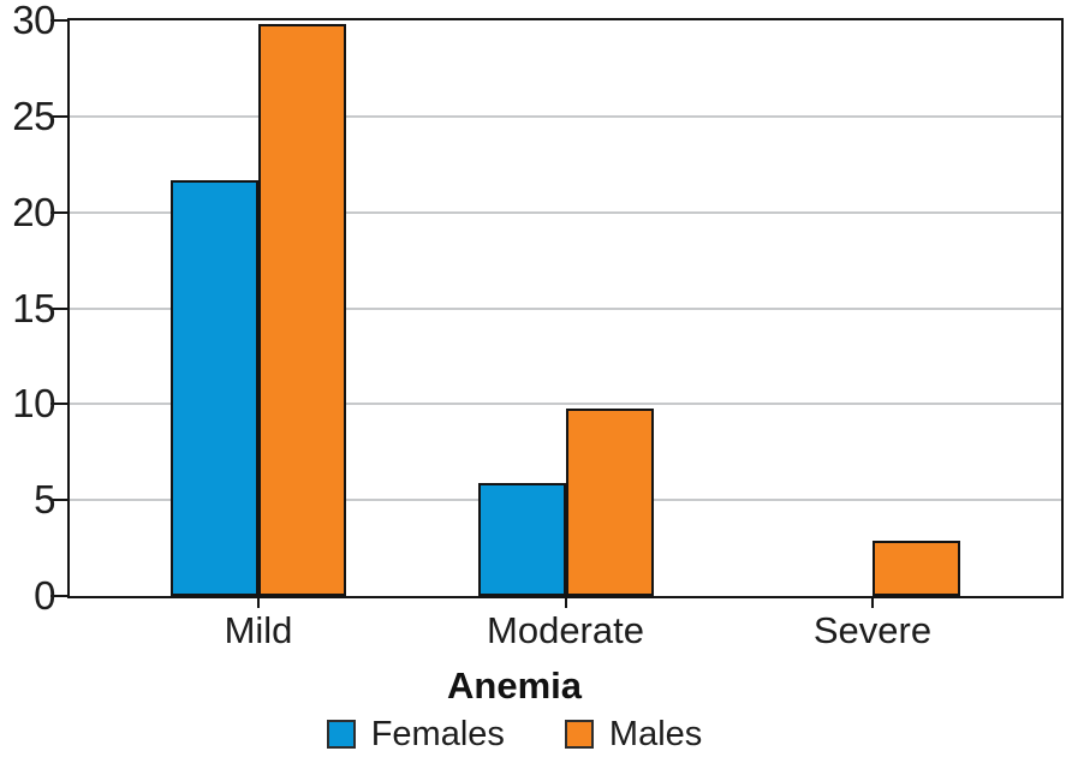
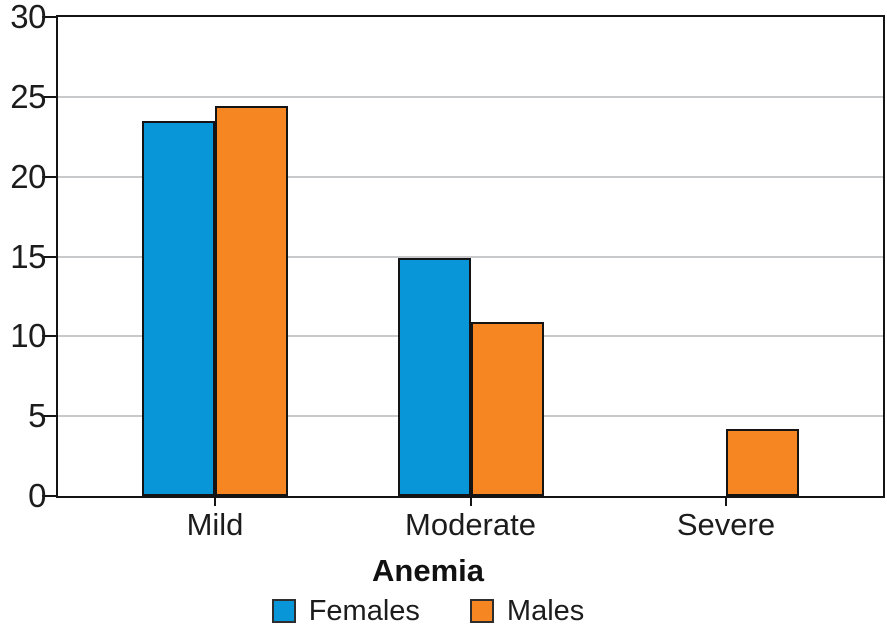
Females/Mild: 21.7 -> 23.5
Males/Mild: 29.8 -> 24.4
Females/Moderate: 5.9 -> 14.9
Males/Moderate: 9.8 -> 10.9
Males/Severe: 2.9 -> 4.2
